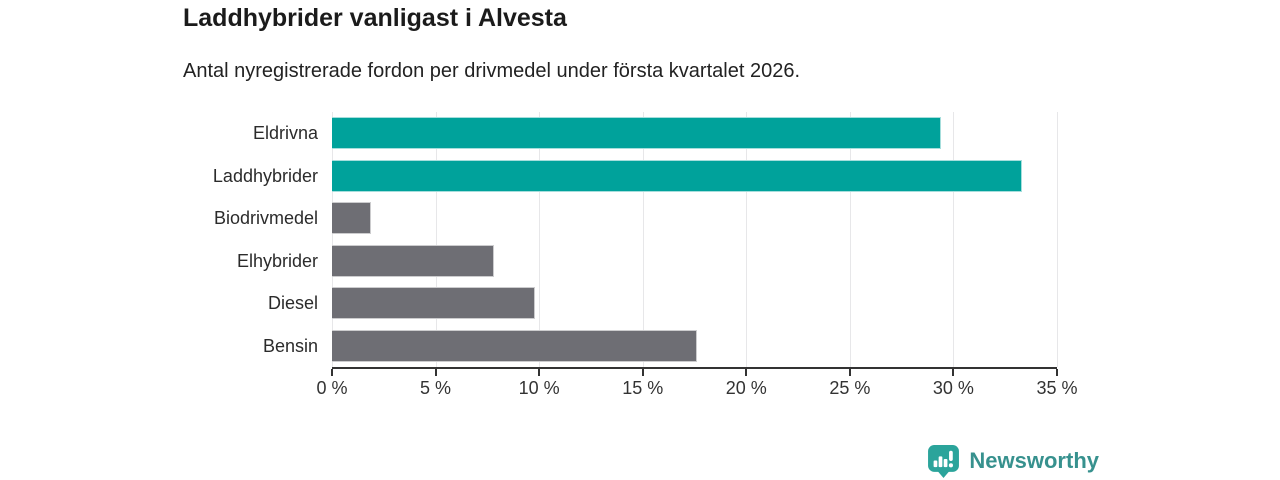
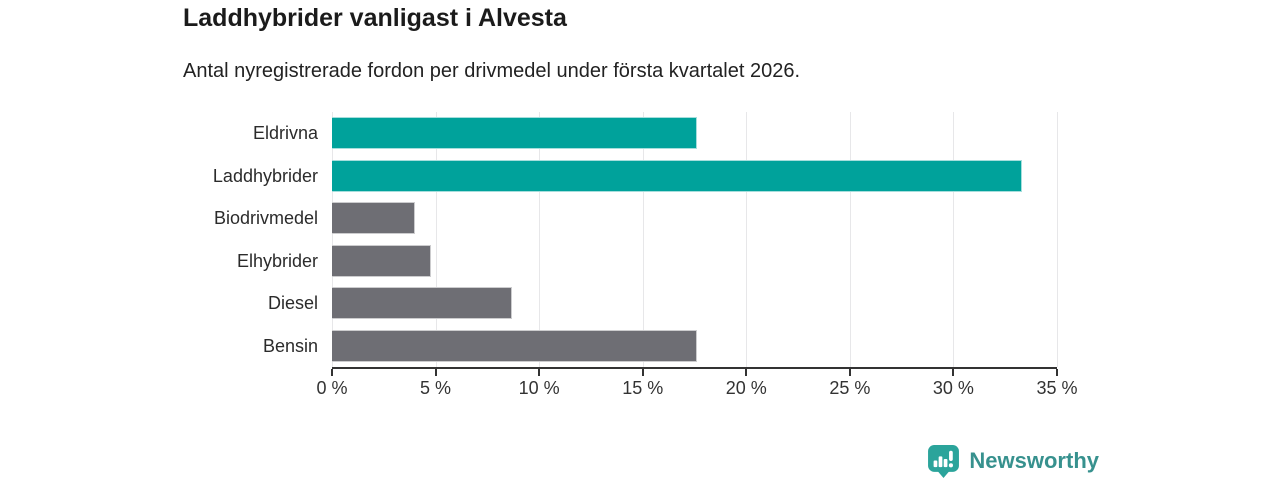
Eldrivna: 29.4% -> 17.6%
Biodrivmedel: 1.9% -> 4.0%
Elhybrider: 7.8% -> 4.8%
Diesel: 9.8% -> 8.7%
